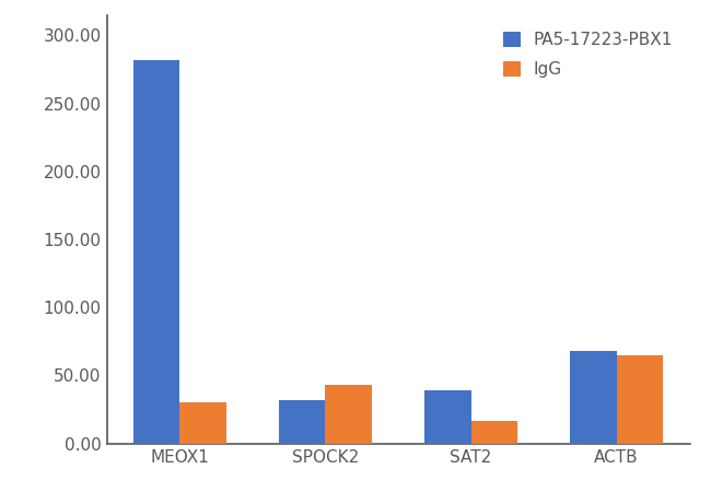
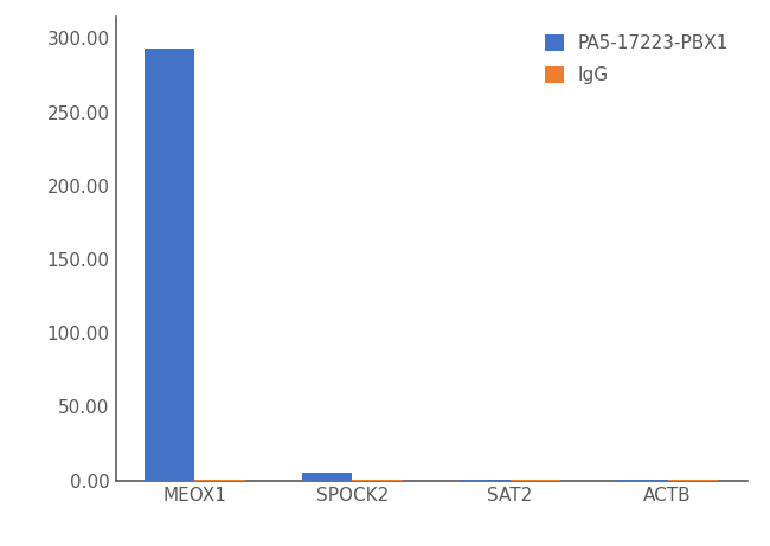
PA5-17223-PBX1/MEOX1: 282 -> 294
IgG/MEOX1: 30 -> 0
PA5-17223-PBX1/SPOCK2: 32 -> 6
IgG/SPOCK2: 43 -> 0
PA5-17223-PBX1/SAT2: 39 -> 0
IgG/SAT2: 17 -> 0
PA5-17223-PBX1/ACTB: 68 -> 0
IgG/ACTB: 65 -> 0
